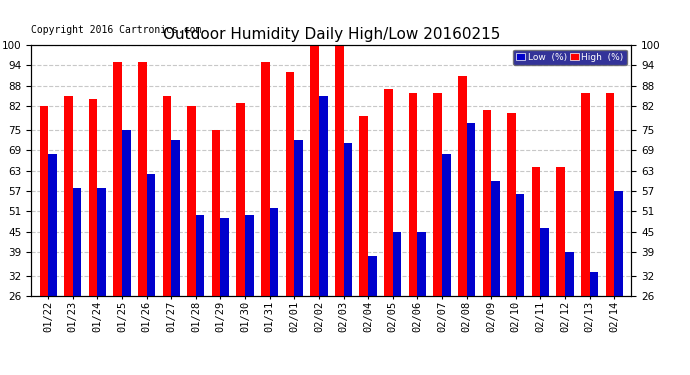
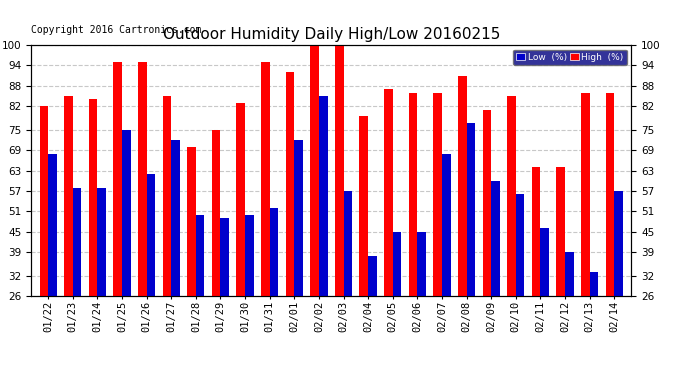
High (%)/01/28: 82 -> 70
Low (%)/02/03: 71 -> 57
High (%)/02/10: 80 -> 85
